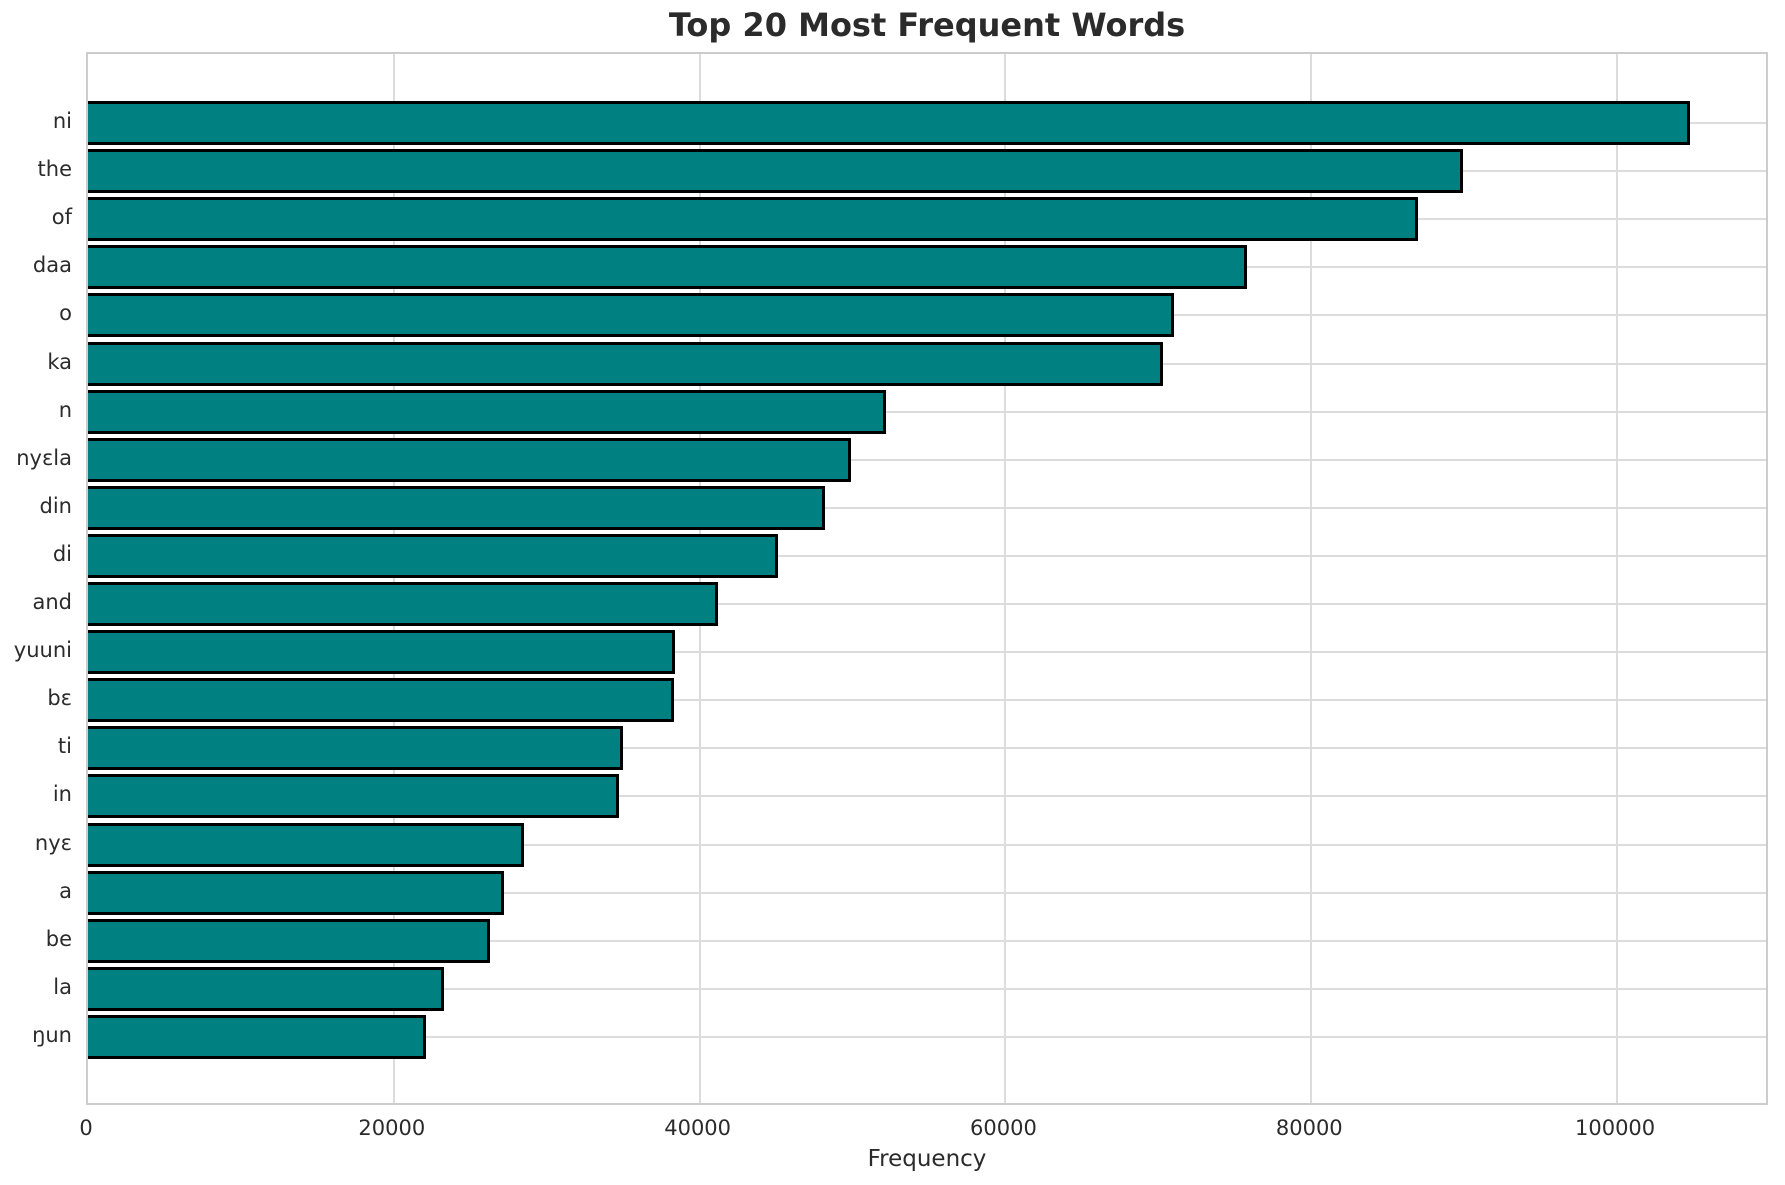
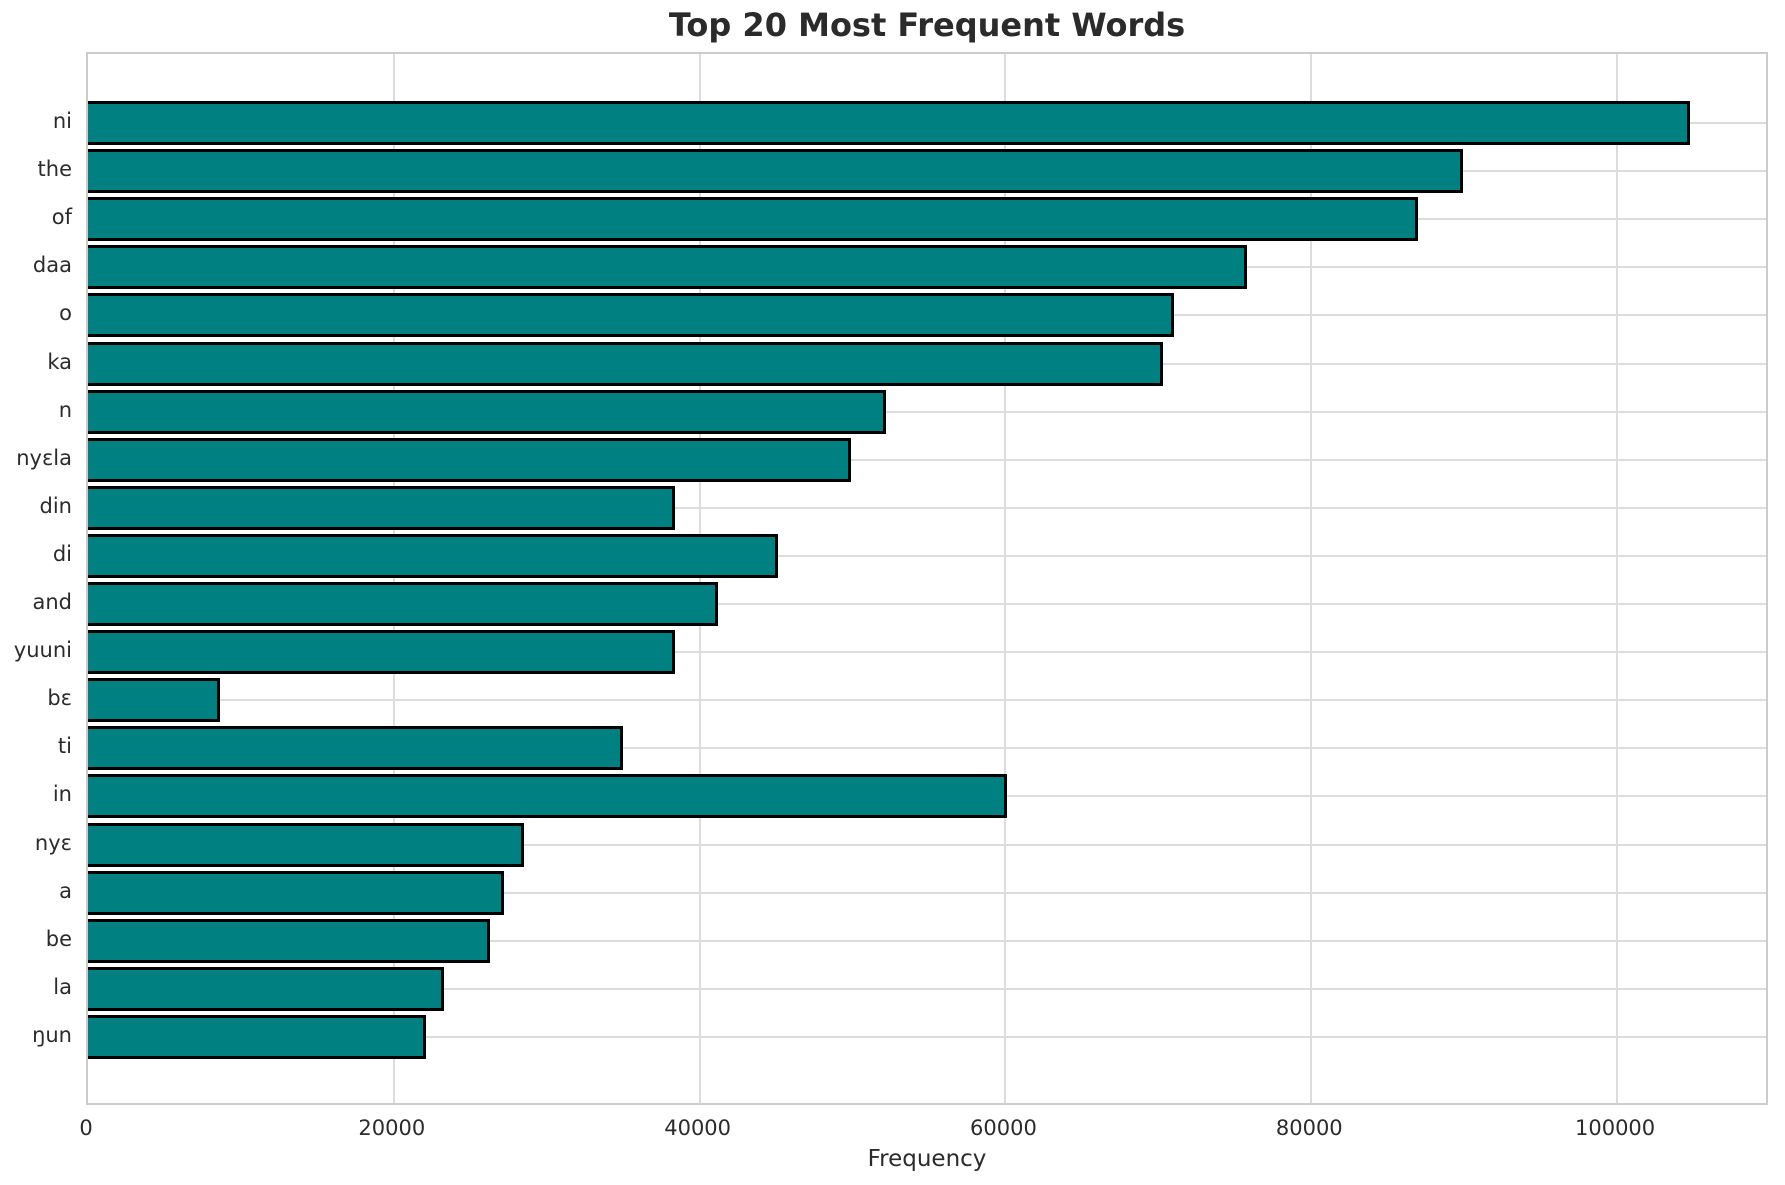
din: 48200 -> 38400
bɛ: 38300 -> 8600
in: 34700 -> 60100
